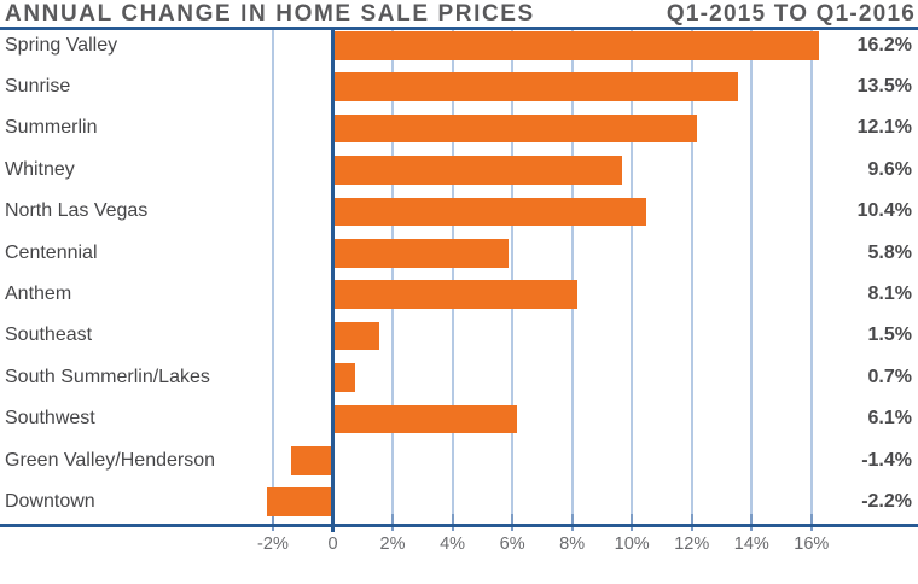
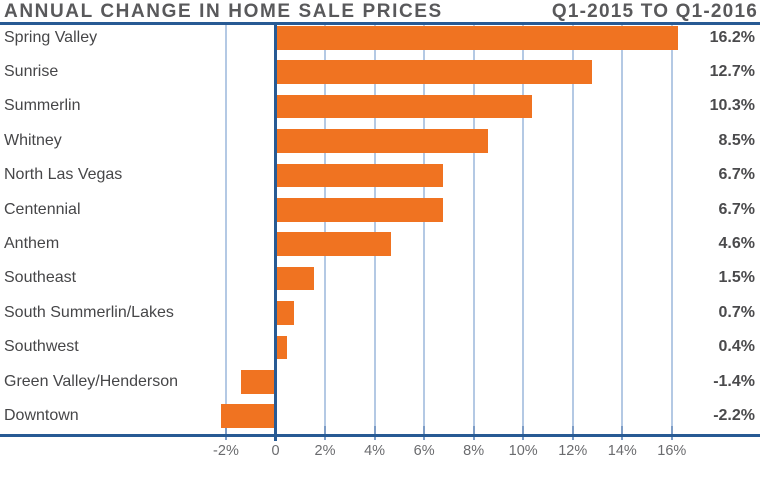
Sunrise: 13.5% -> 12.7%
Summerlin: 12.1% -> 10.3%
Whitney: 9.6% -> 8.5%
North Las Vegas: 10.4% -> 6.7%
Centennial: 5.8% -> 6.7%
Anthem: 8.1% -> 4.6%
Southwest: 6.1% -> 0.4%
